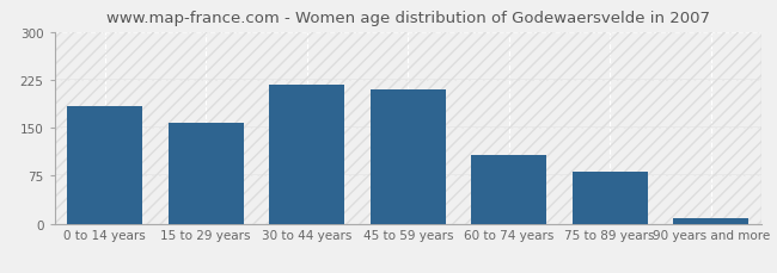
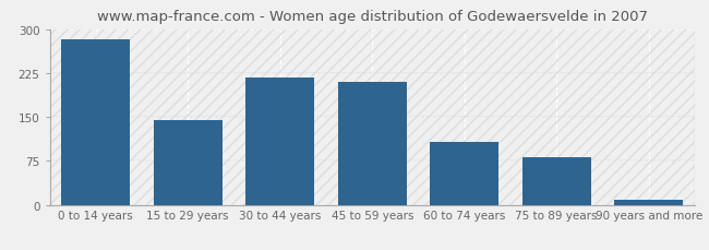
0 to 14 years: 183 -> 282
15 to 29 years: 157 -> 144
